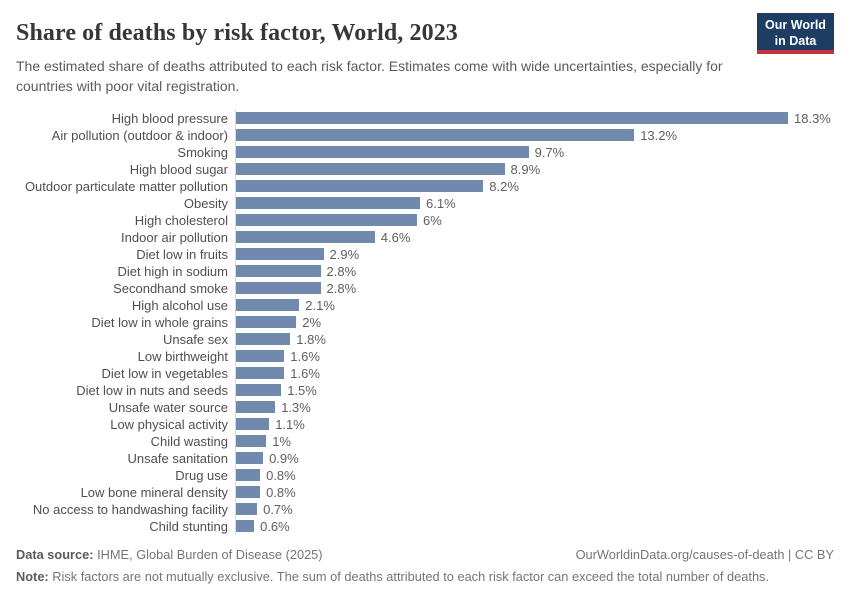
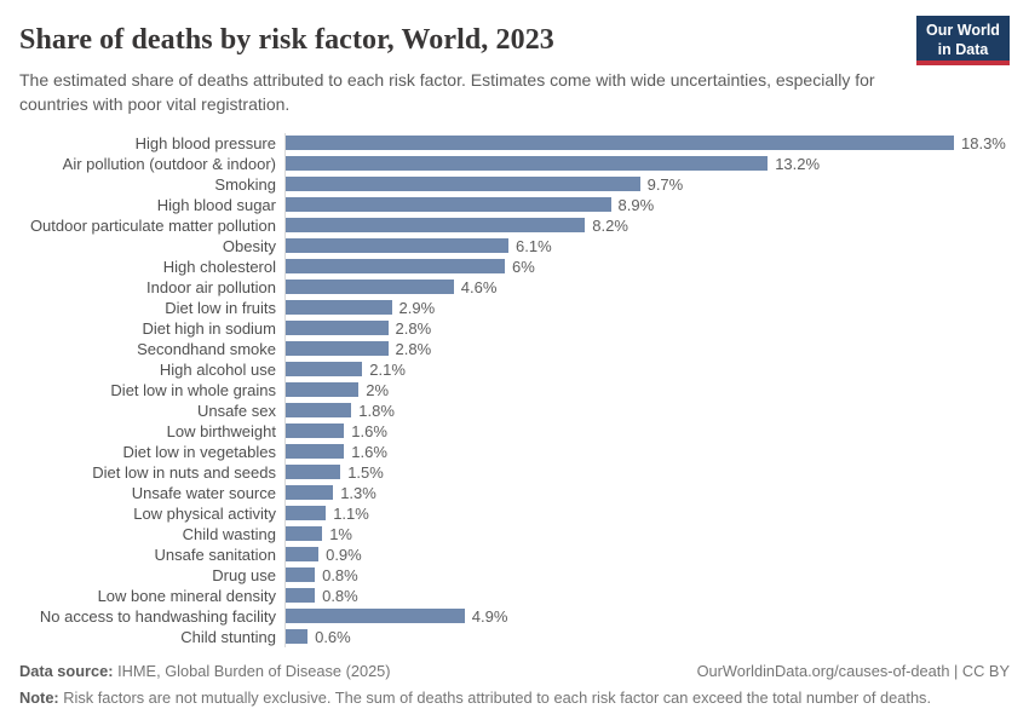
No access to handwashing facility: 0.7% -> 4.9%
